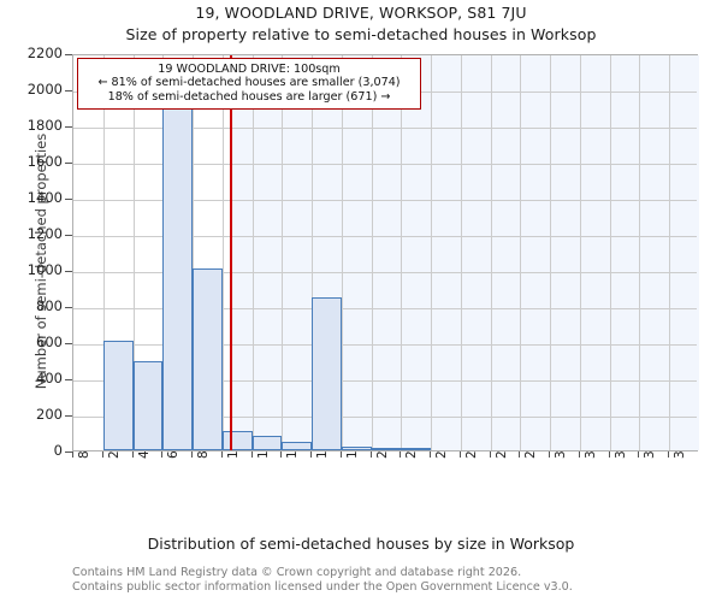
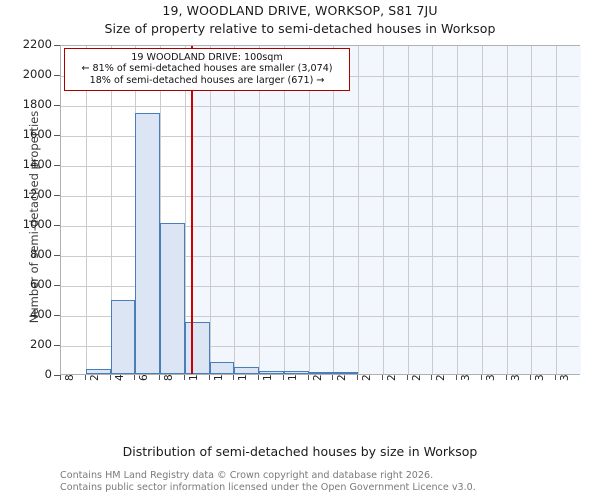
27sqm: 610 -> 40
66sqm: 1910 -> 1740
104sqm: 110 -> 350
162sqm: 850 -> 20
